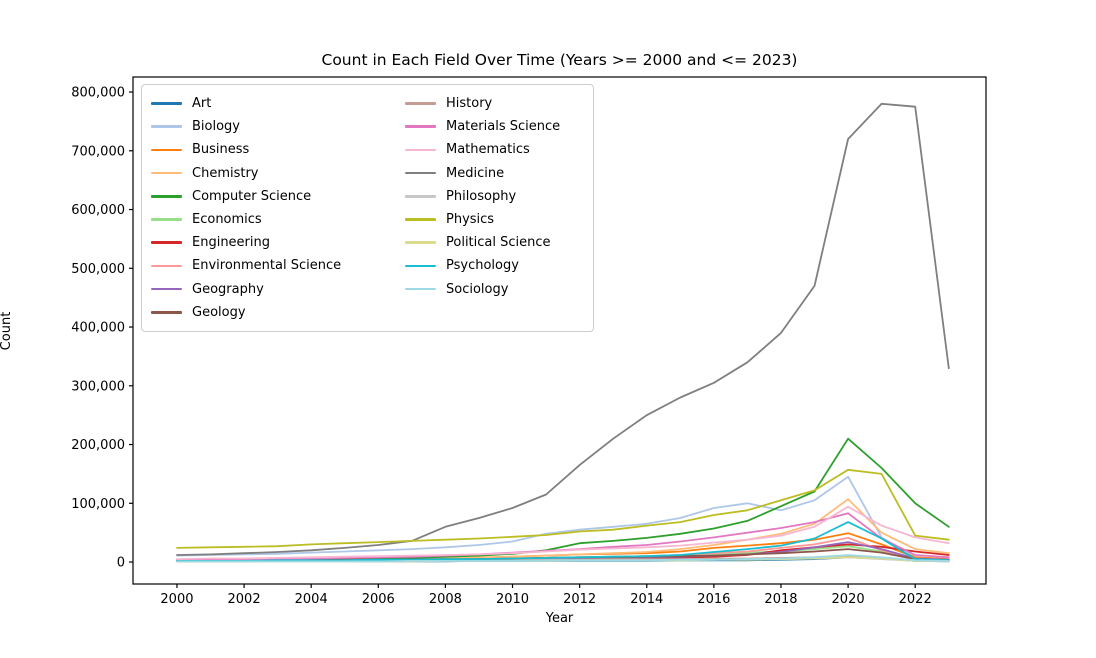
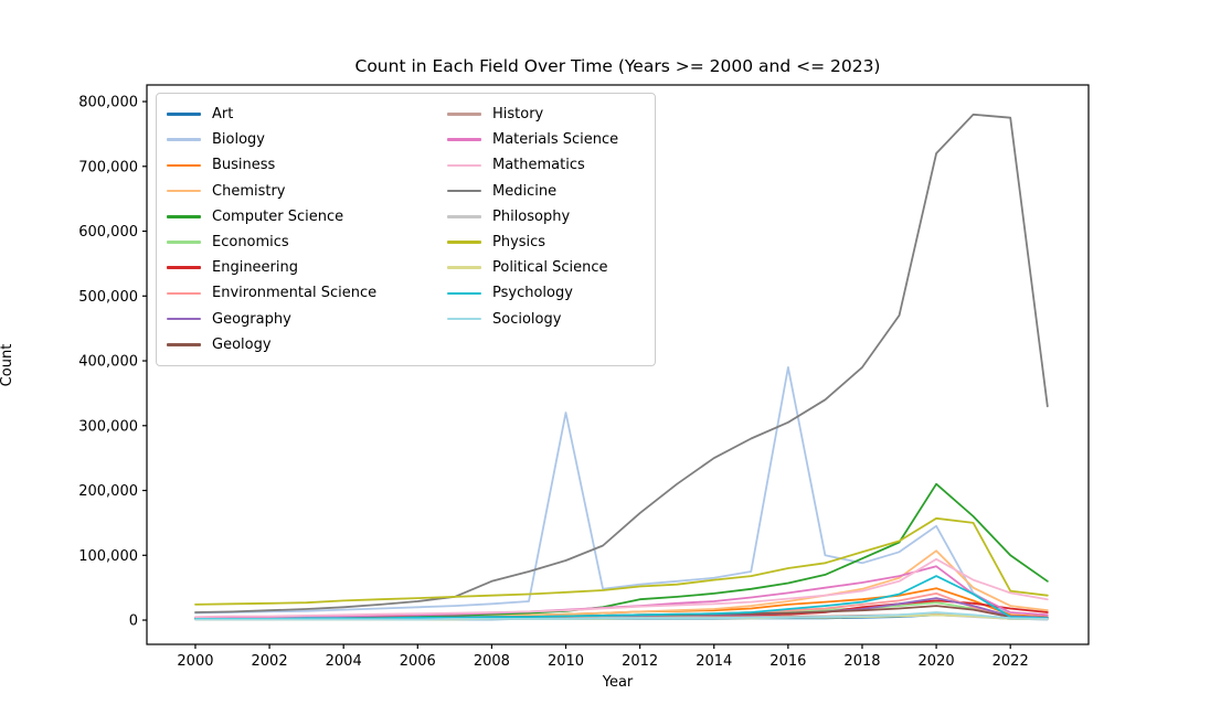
Biology/2010: 40000 -> 320000
Biology/2016: 90000 -> 390000
